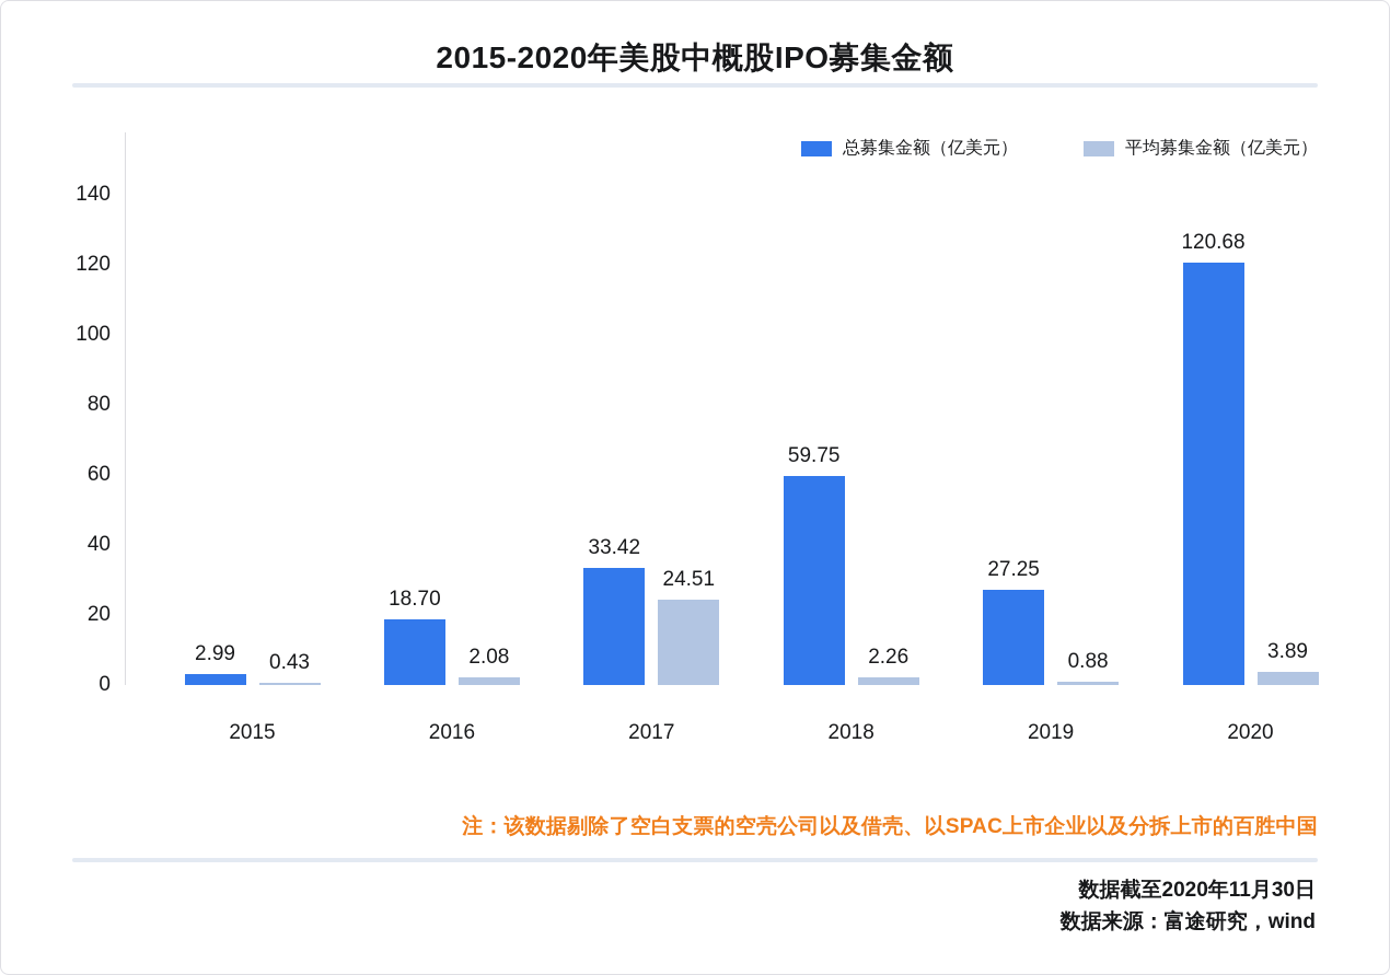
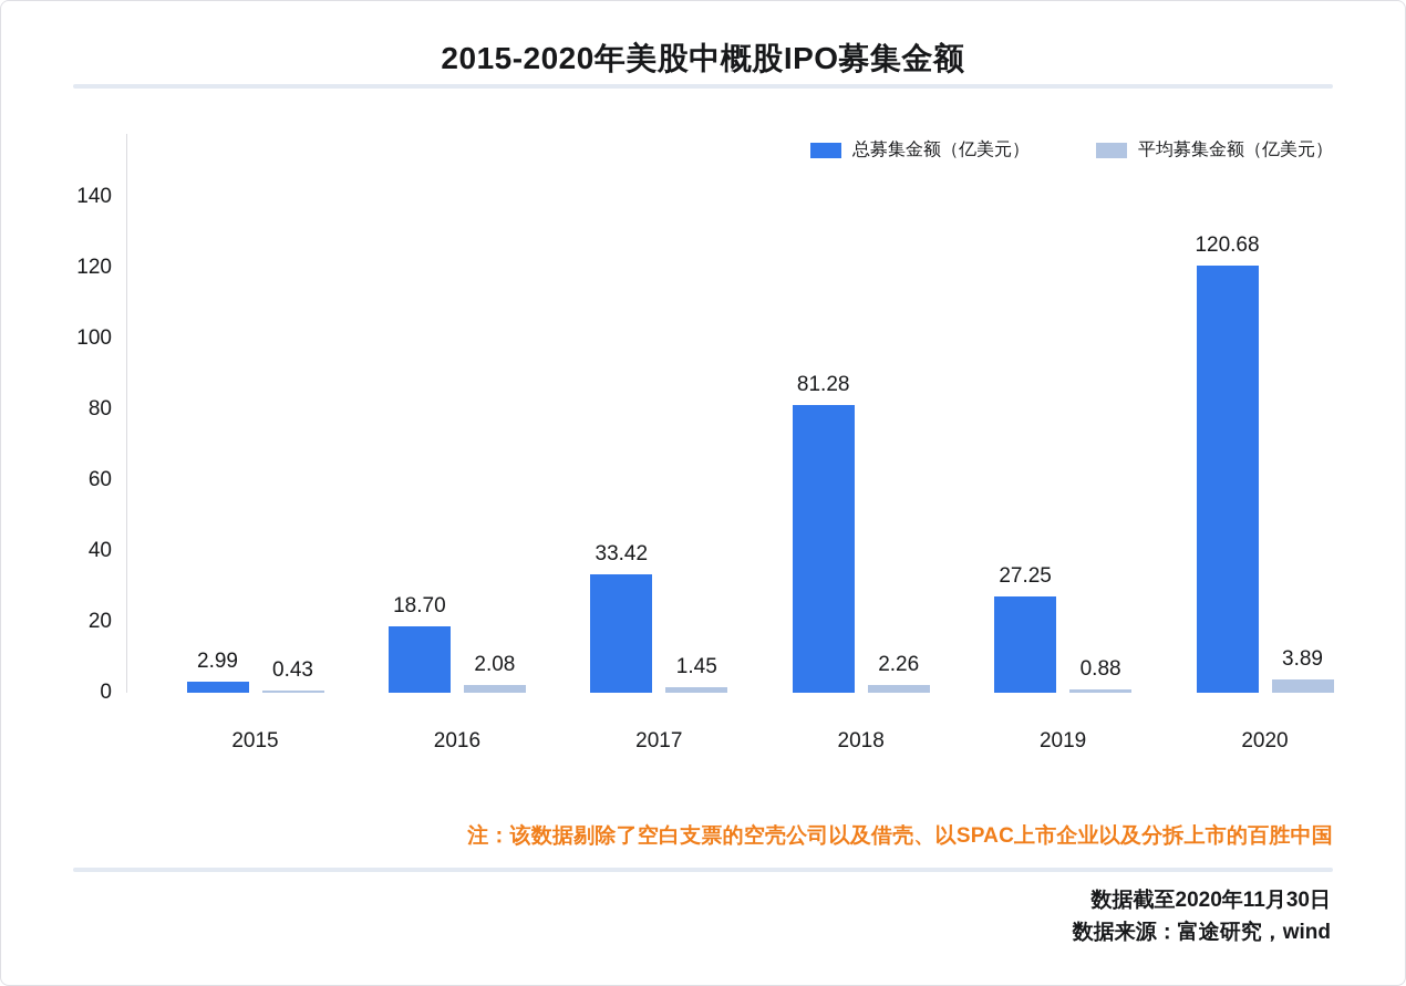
平均募集金额（亿美元）/2017: 24.51 -> 1.45
总募集金额（亿美元）/2018: 59.75 -> 81.28
